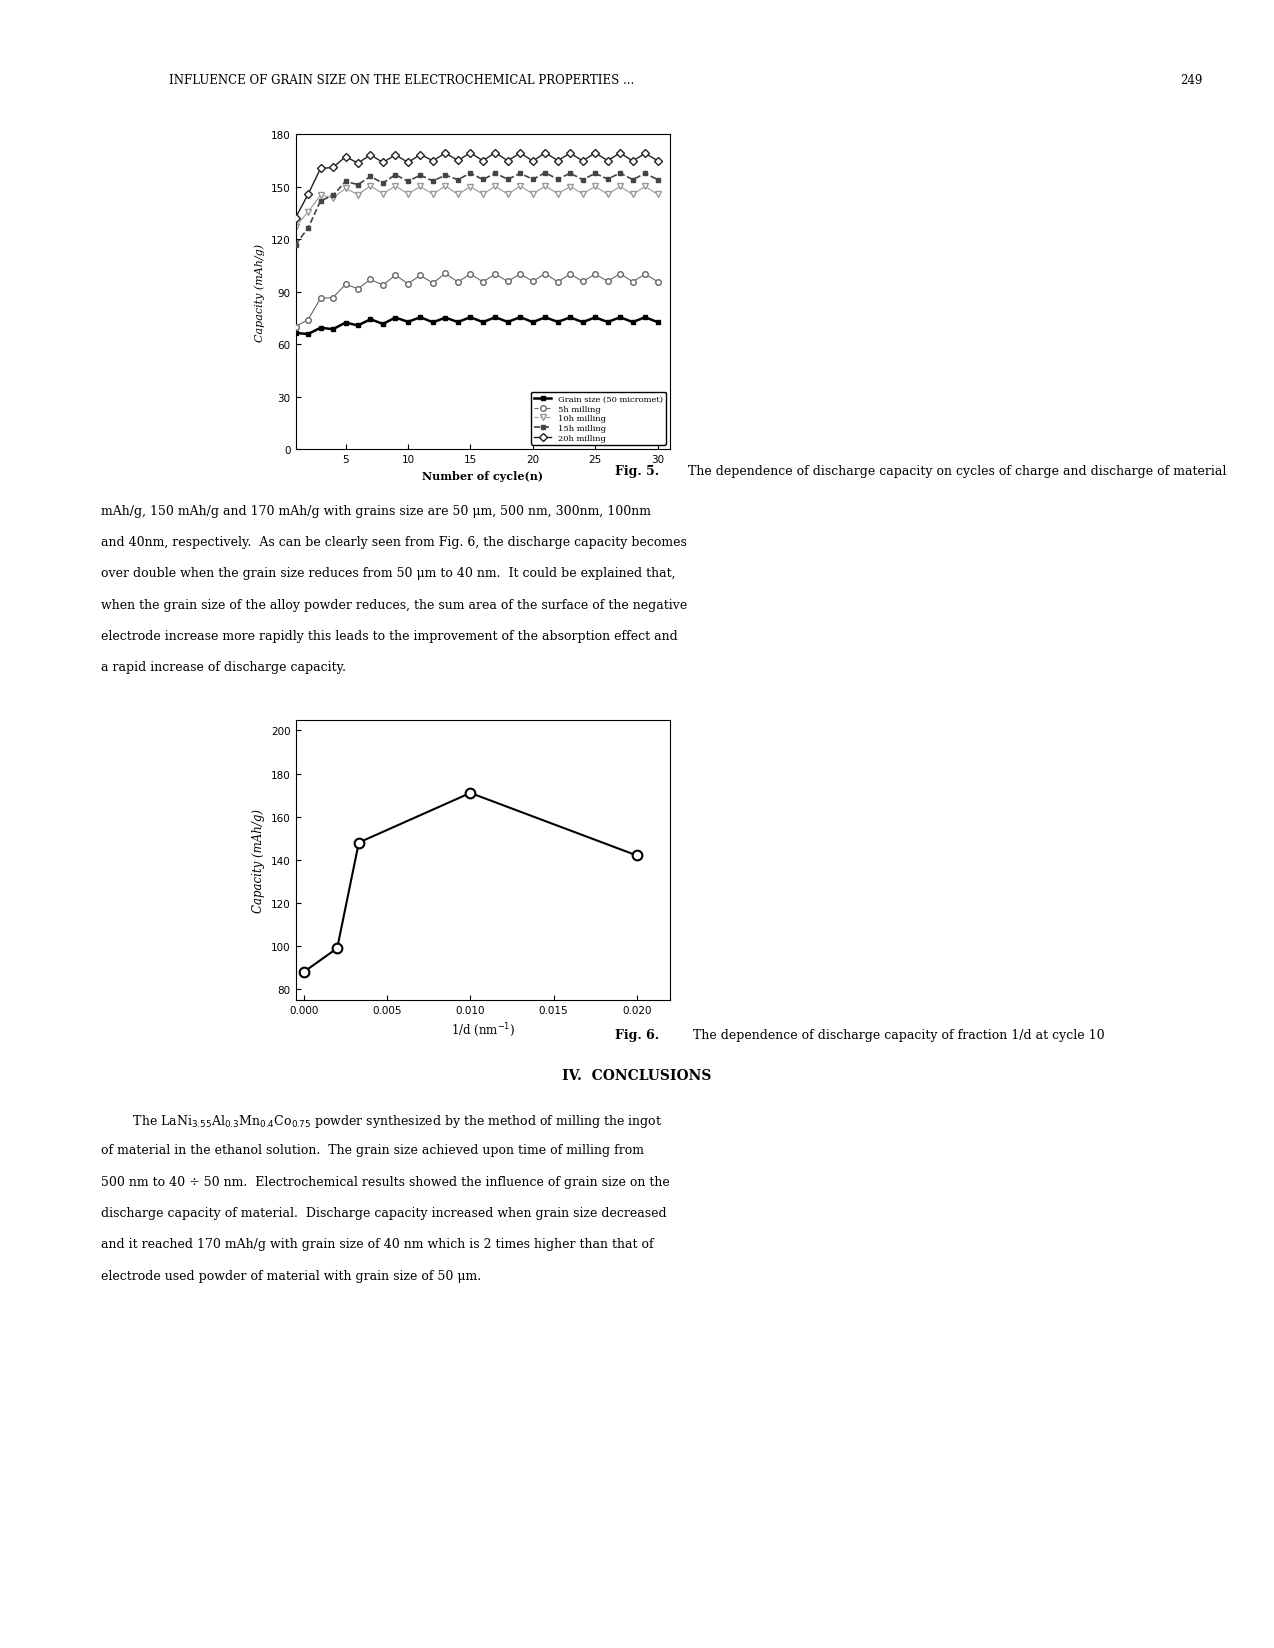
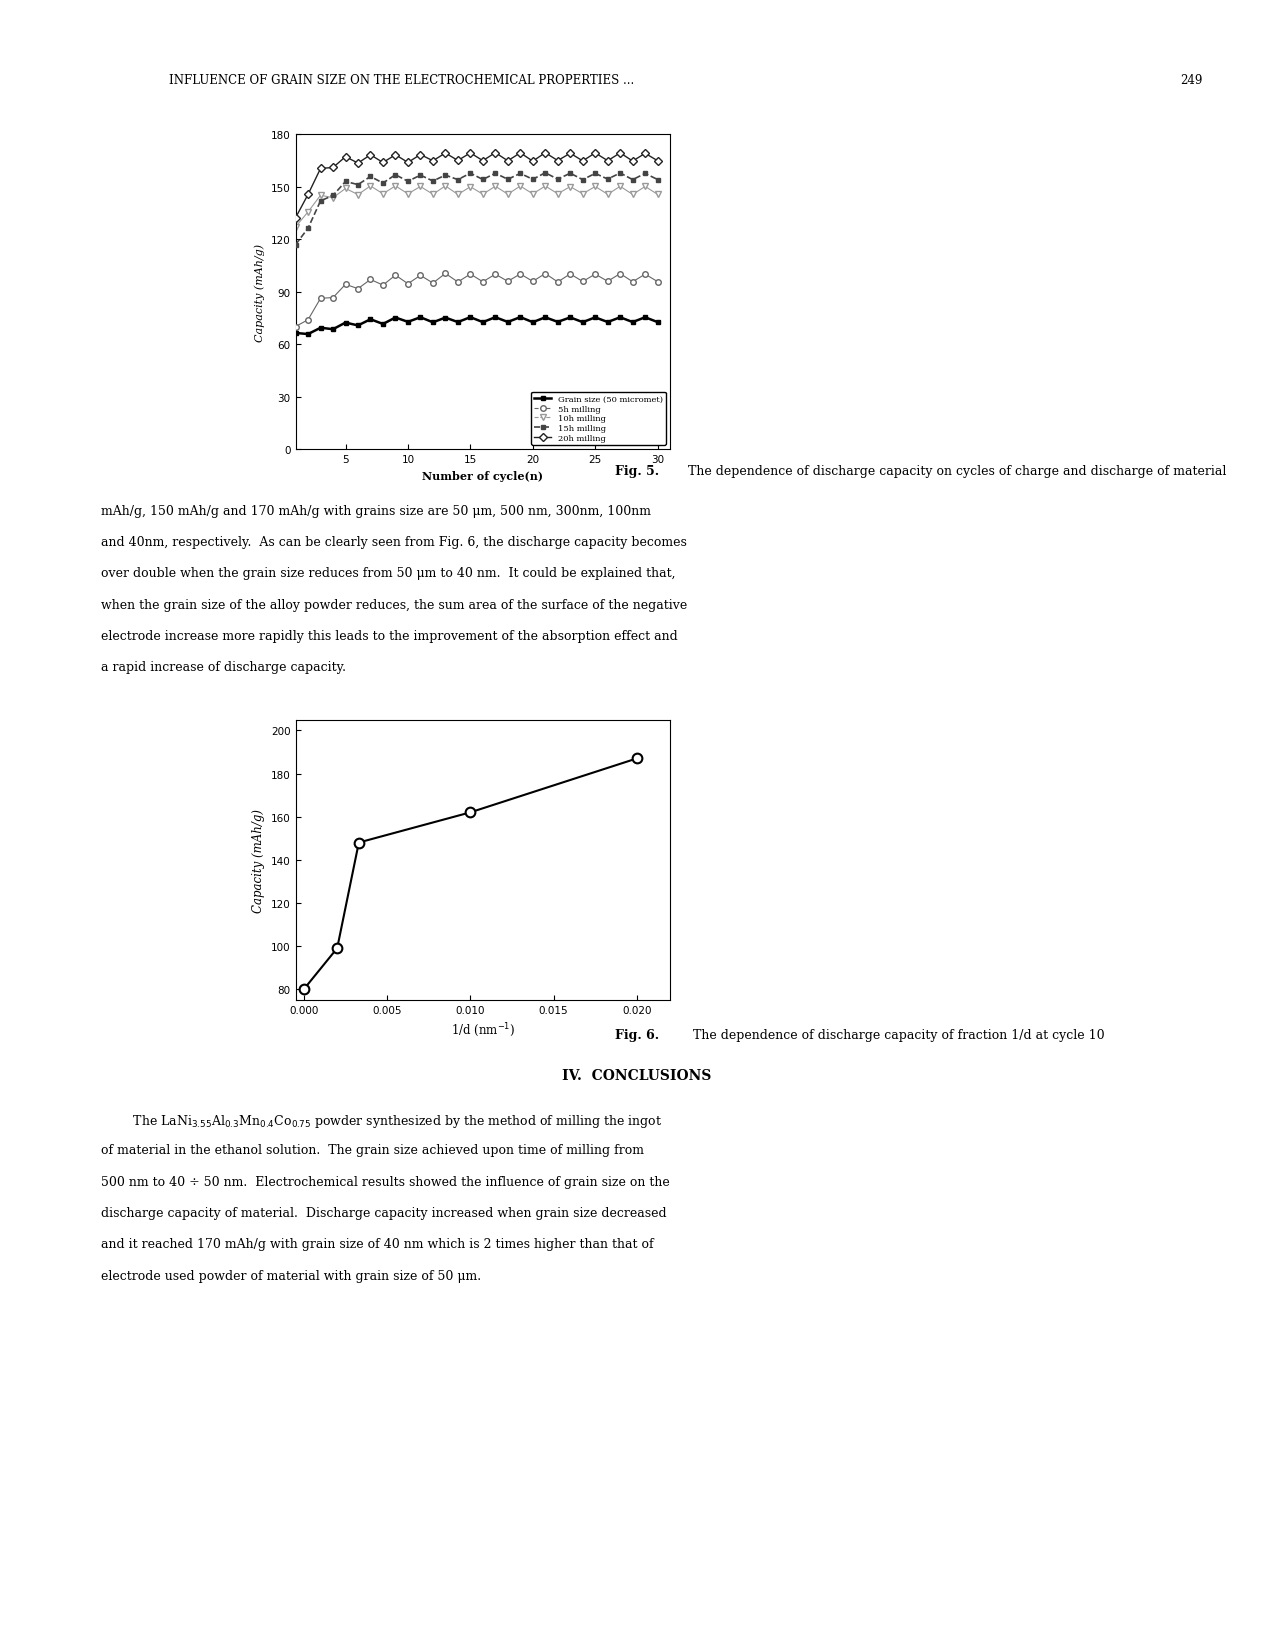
0.000: 88 -> 80
0.010: 171 -> 162
0.020: 142 -> 187
